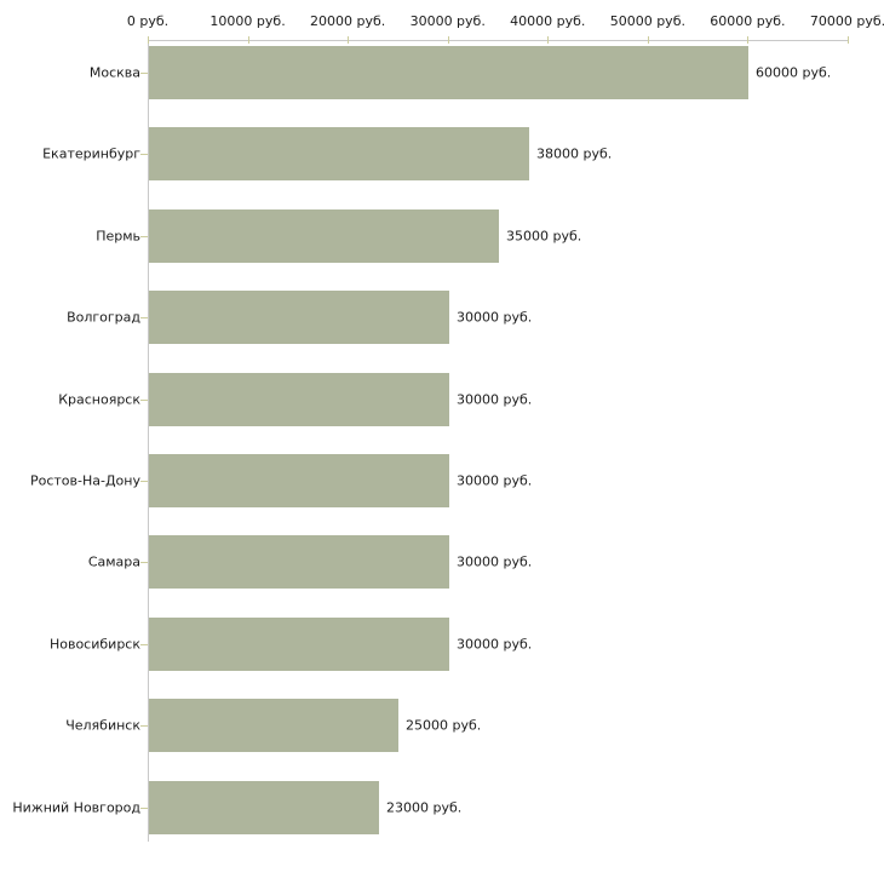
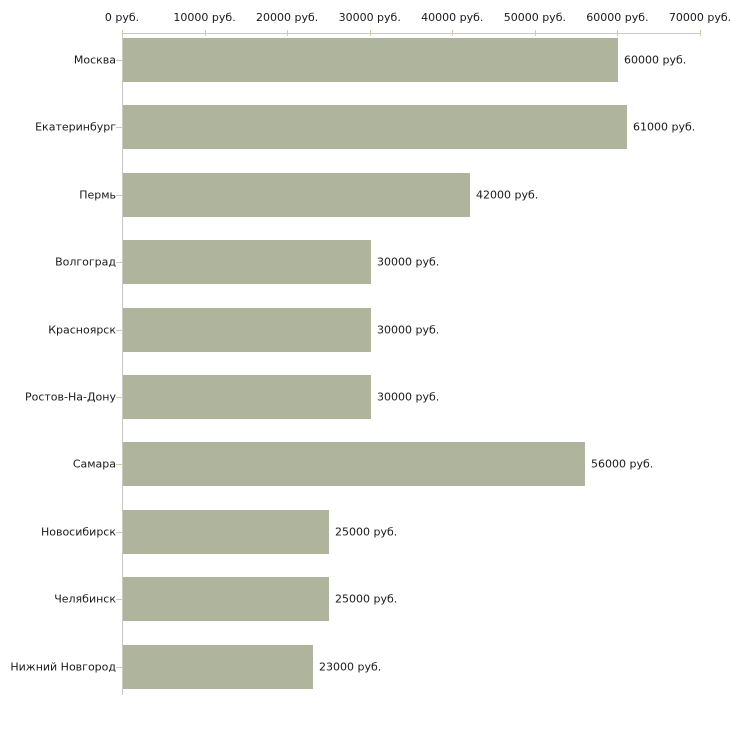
Екатеринбург: 38000 -> 61000
Пермь: 35000 -> 42000
Самара: 30000 -> 56000
Новосибирск: 30000 -> 25000
